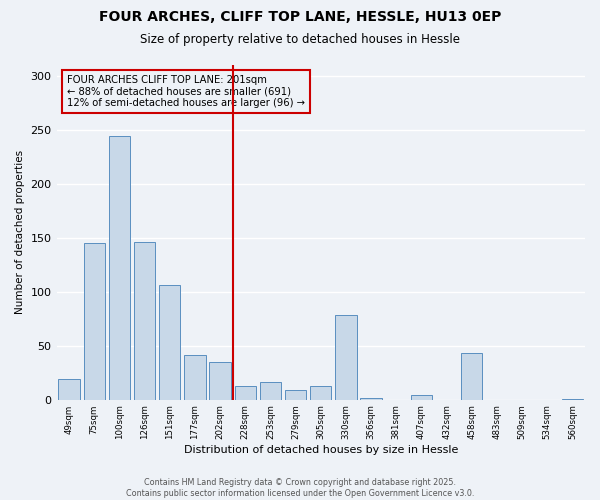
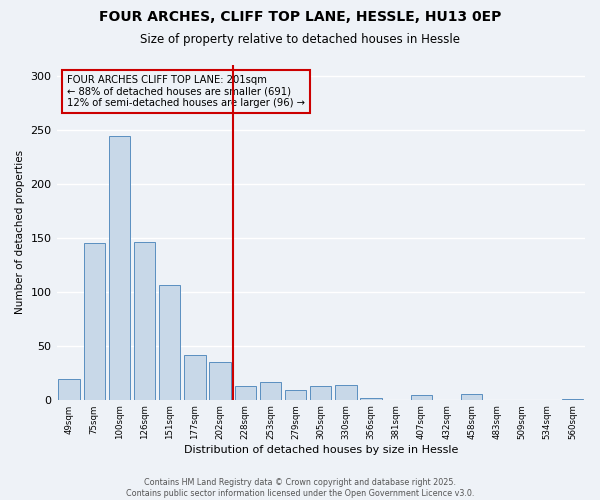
330sqm: 78 -> 14
458sqm: 43 -> 5
